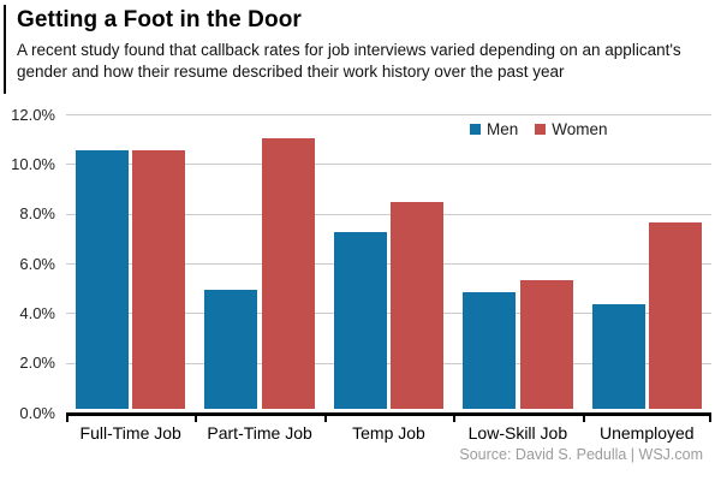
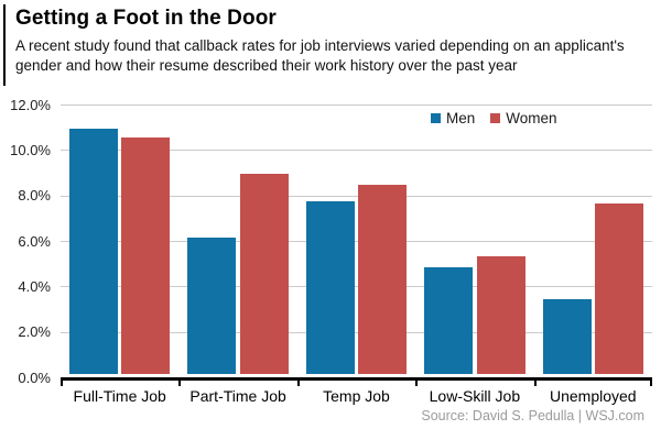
Men/Full-Time Job: 10.4% -> 10.8%
Men/Part-Time Job: 4.8% -> 6.0%
Women/Part-Time Job: 10.9% -> 8.8%
Men/Temp Job: 7.1% -> 7.6%
Men/Unemployed: 4.2% -> 3.3%
